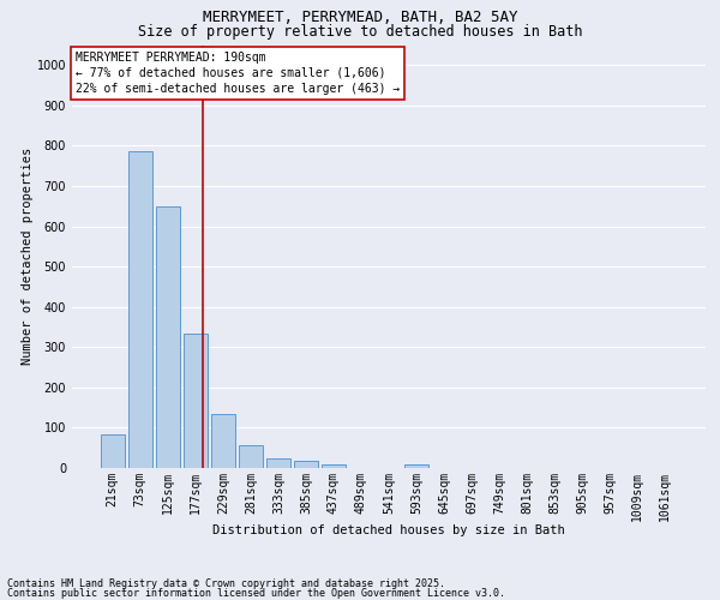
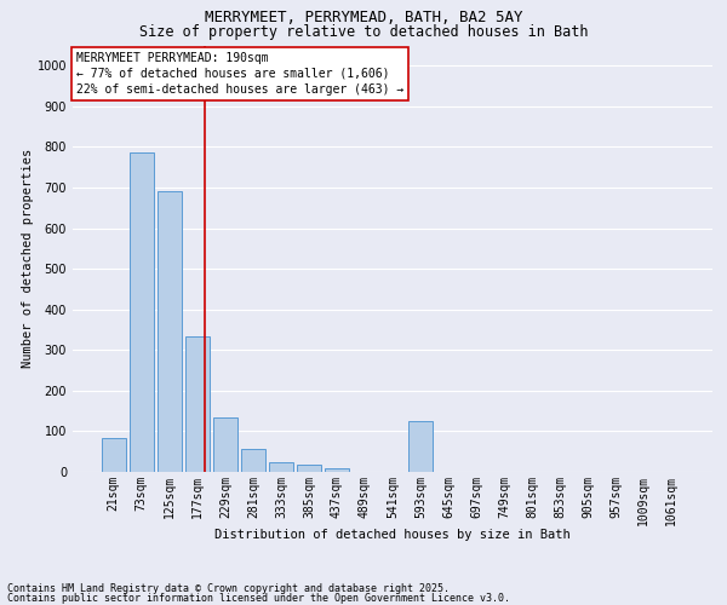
125sqm: 648 -> 690
593sqm: 8 -> 125
